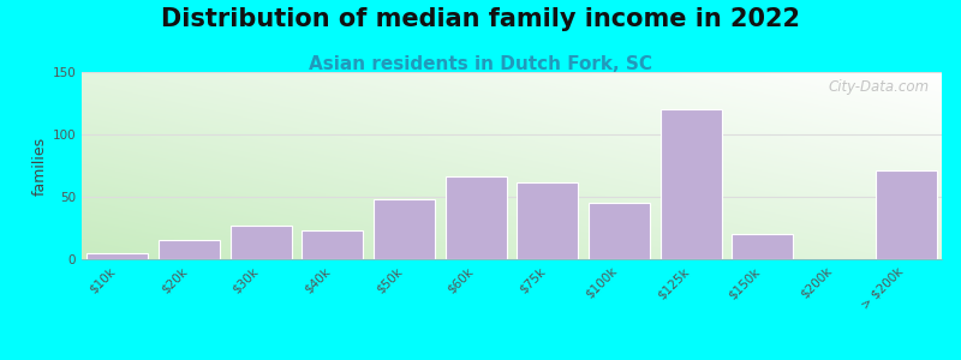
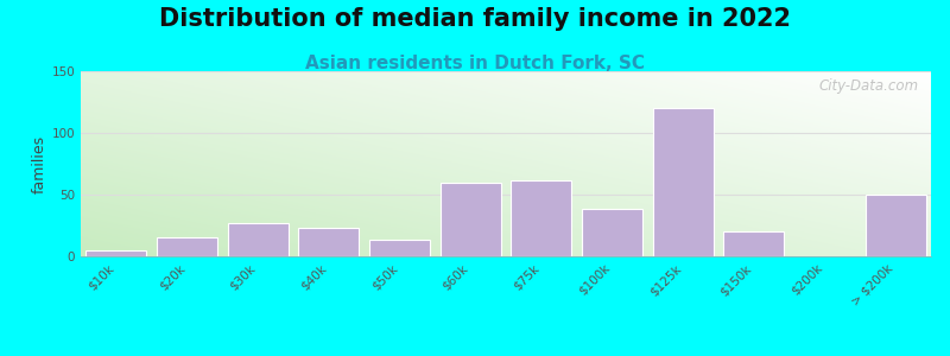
$50k: 48 -> 13
$60k: 66 -> 60
$100k: 45 -> 38
> $200k: 71 -> 50
